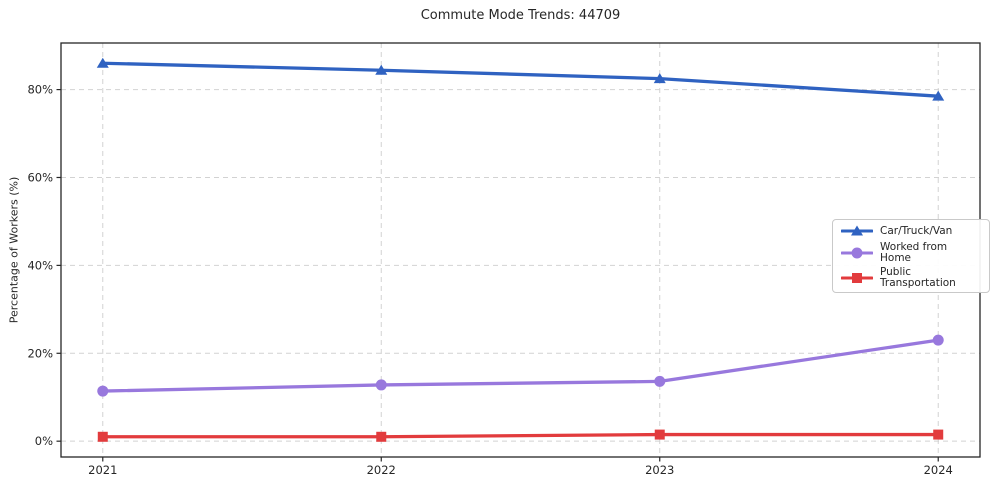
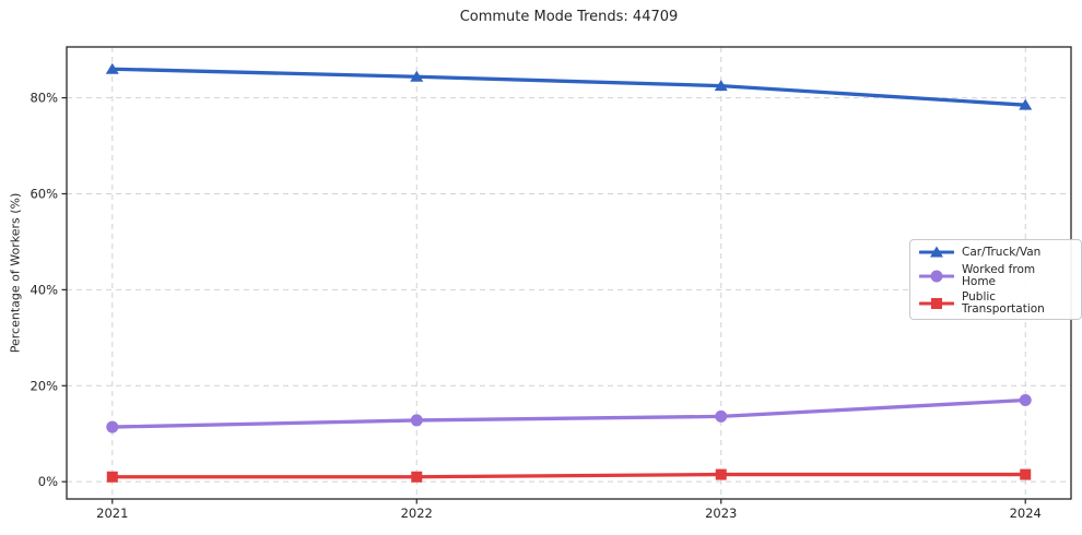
Worked from Home/2024: 23% -> 17%
